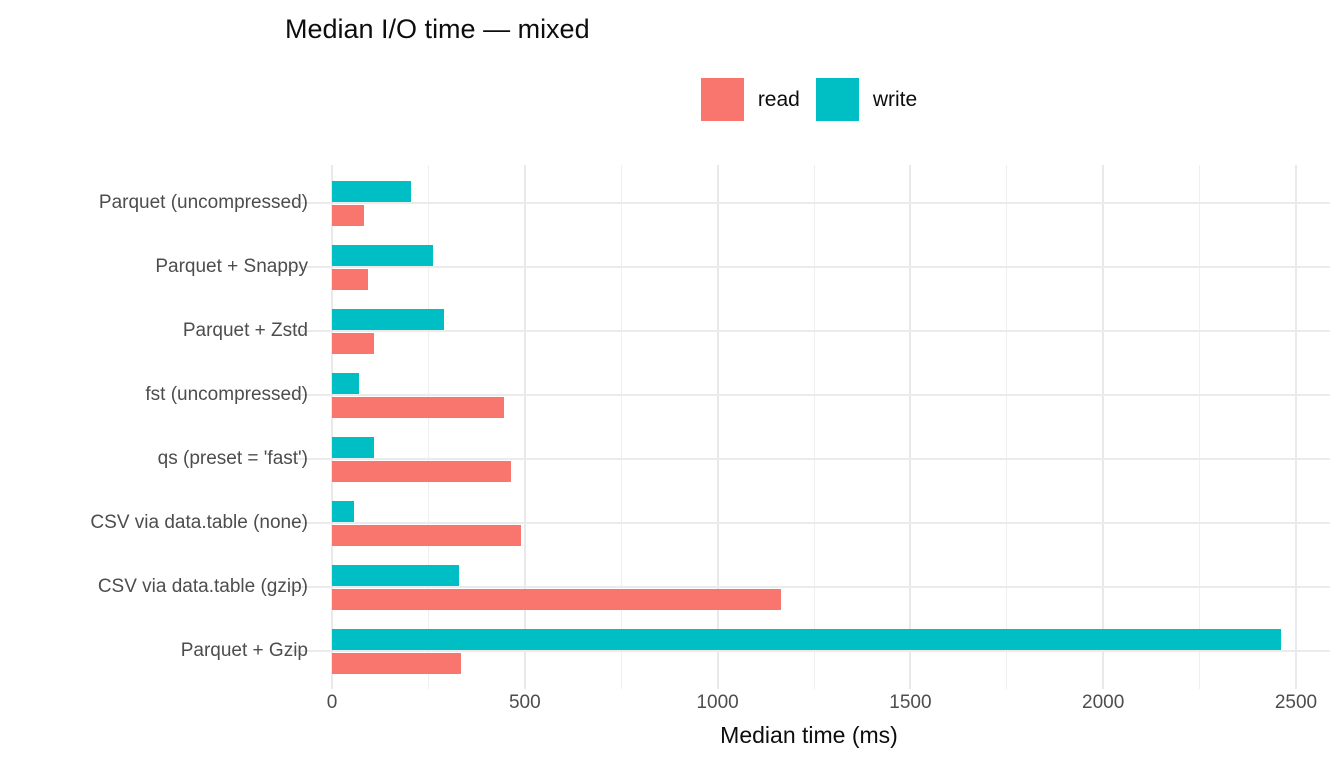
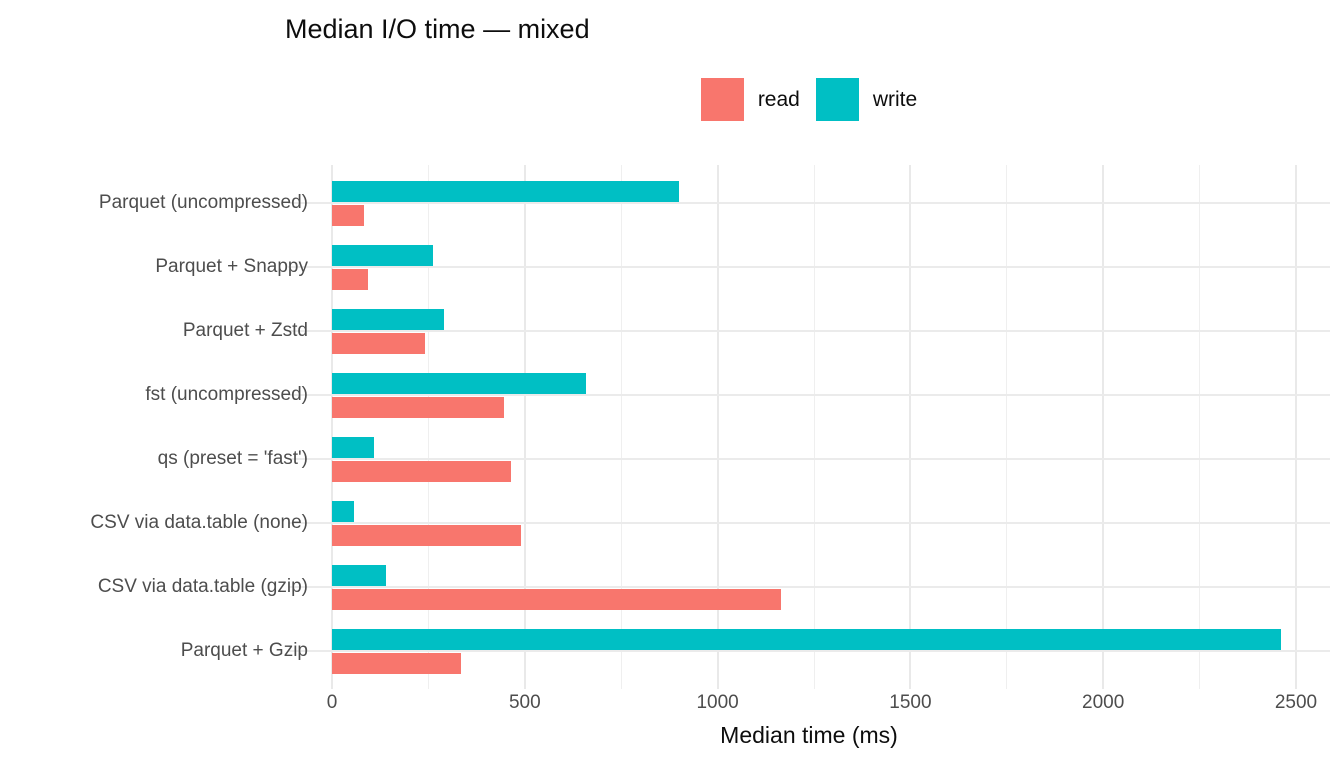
write/Parquet (uncompressed): 200 -> 900
read/Parquet + Zstd: 110 -> 240
write/fst (uncompressed): 70 -> 660
write/CSV via data.table (gzip): 330 -> 140
